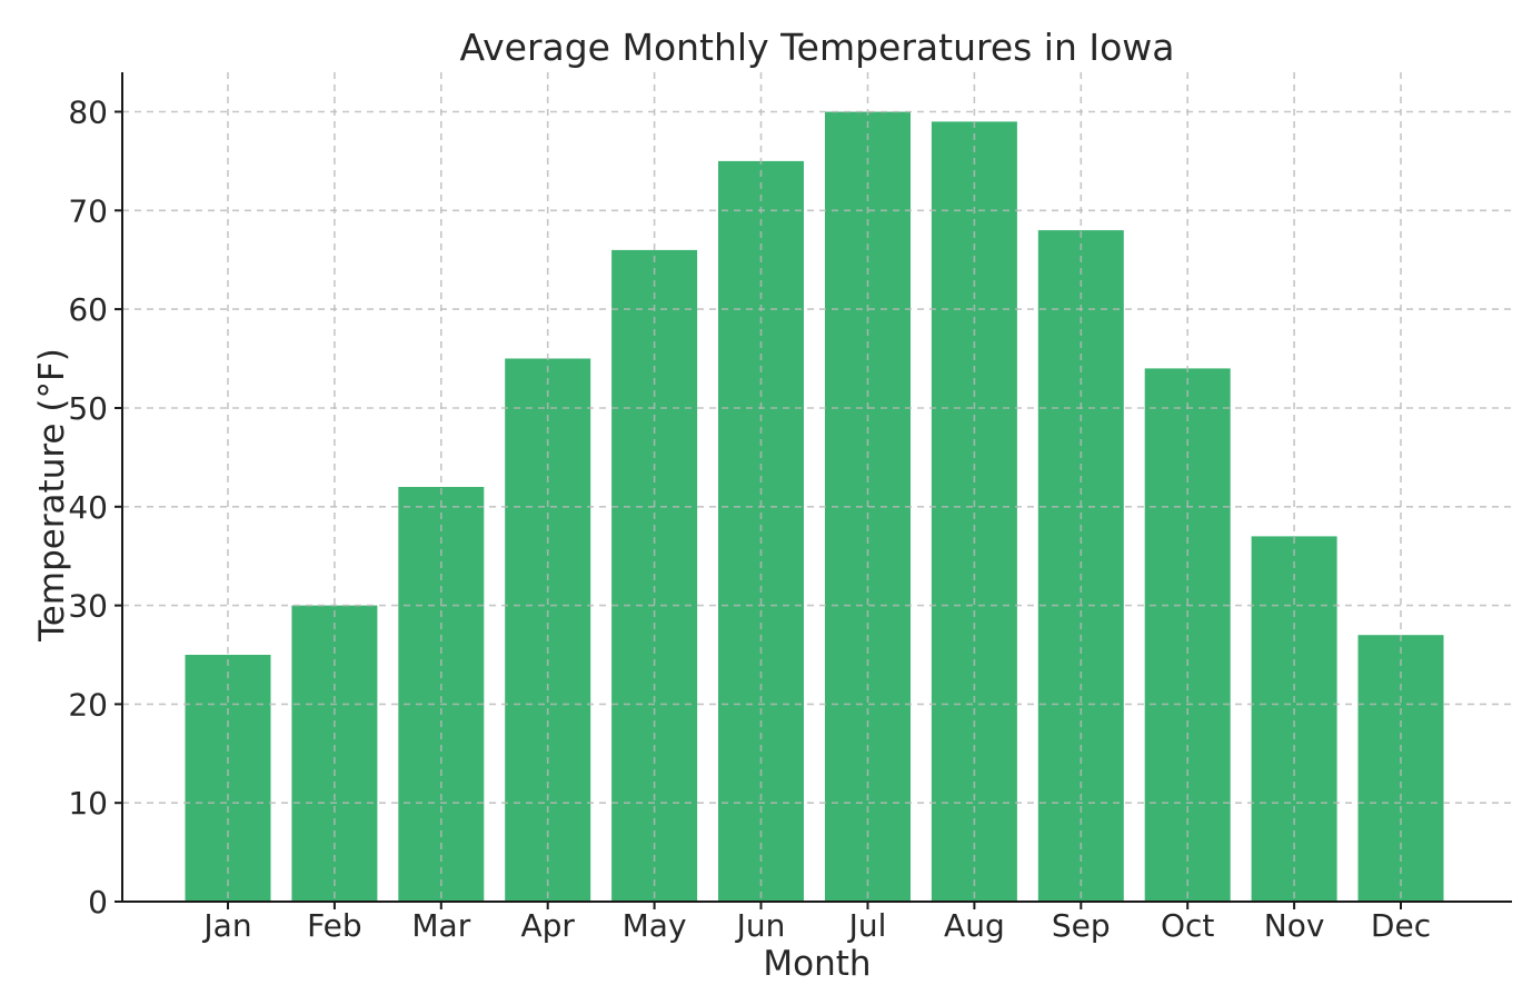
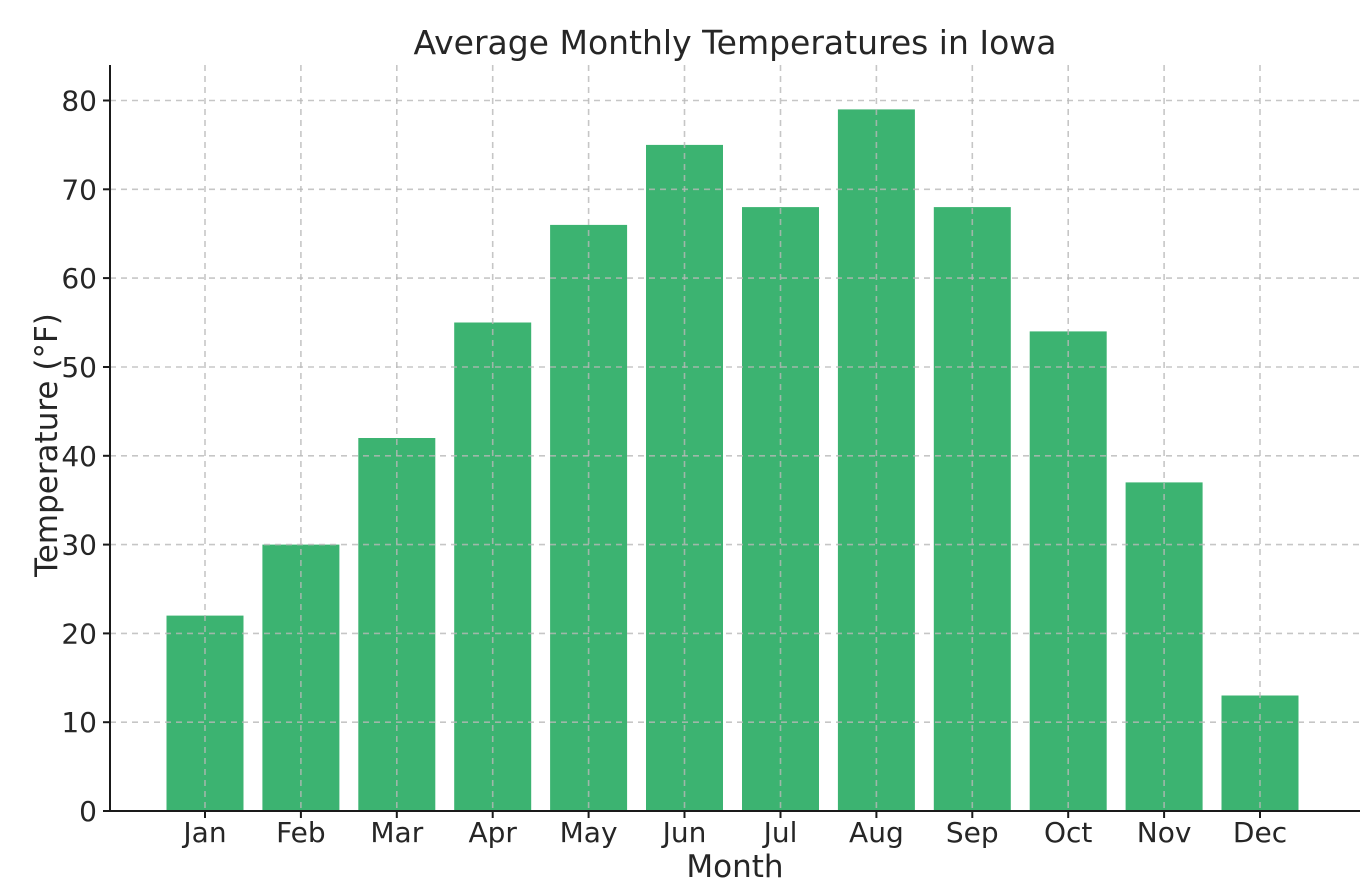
Jan: 25 -> 22
Jul: 80 -> 68
Dec: 27 -> 13
